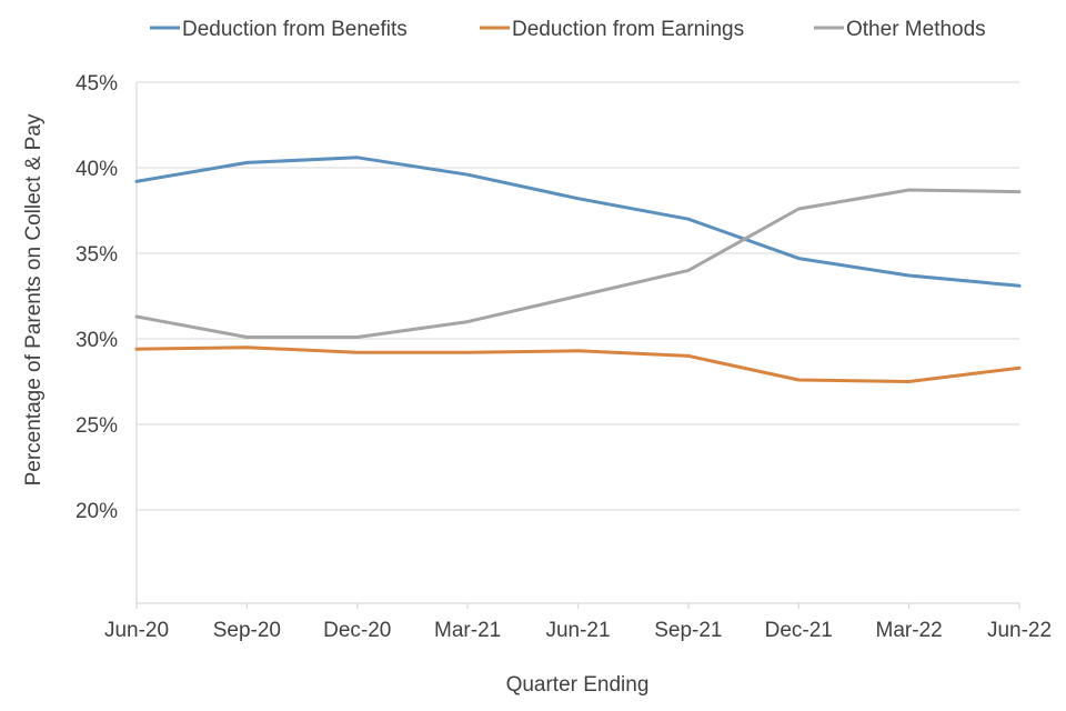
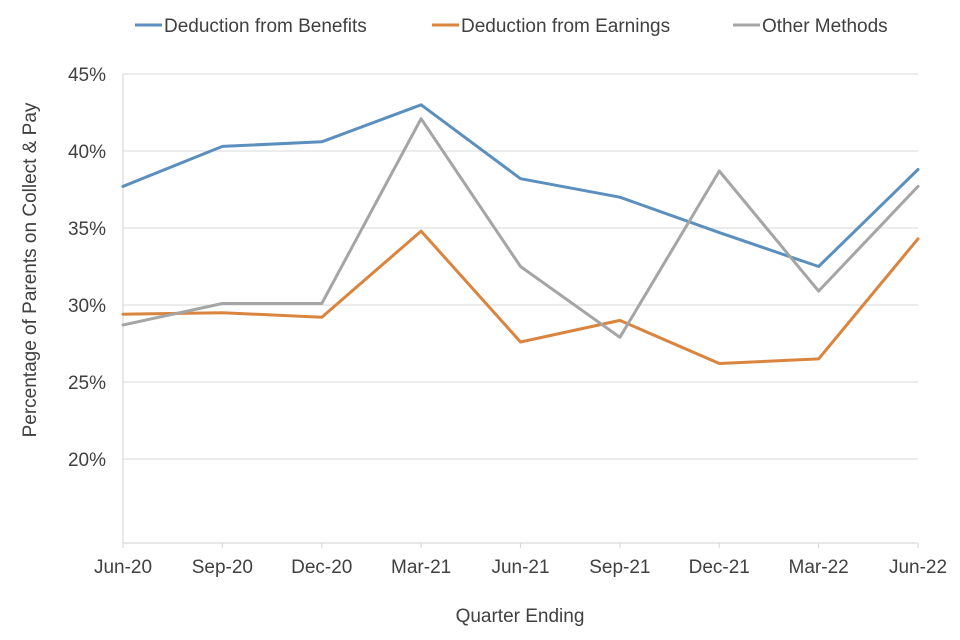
Deduction from Benefits/Jun-20: 39.2% -> 37.7%
Other Methods/Jun-20: 31.3% -> 28.7%
Deduction from Benefits/Mar-21: 39.6% -> 43.0%
Deduction from Earnings/Mar-21: 29.2% -> 34.8%
Other Methods/Mar-21: 31.0% -> 42.1%
Deduction from Earnings/Jun-21: 29.3% -> 27.6%
Other Methods/Sep-21: 34.0% -> 27.9%
Deduction from Earnings/Dec-21: 27.6% -> 26.2%
Other Methods/Dec-21: 37.6% -> 38.7%
Deduction from Benefits/Mar-22: 33.7% -> 32.5%
Deduction from Earnings/Mar-22: 27.5% -> 26.5%
Other Methods/Mar-22: 38.7% -> 30.9%
Deduction from Benefits/Jun-22: 33.1% -> 38.8%
Deduction from Earnings/Jun-22: 28.3% -> 34.3%
Other Methods/Jun-22: 38.6% -> 37.7%
